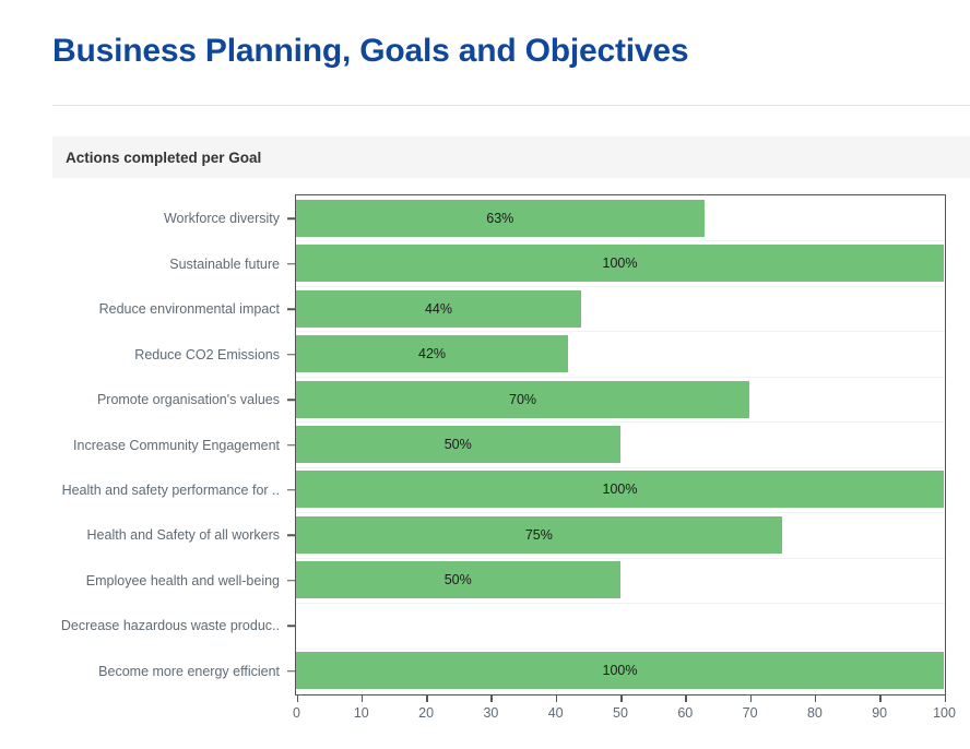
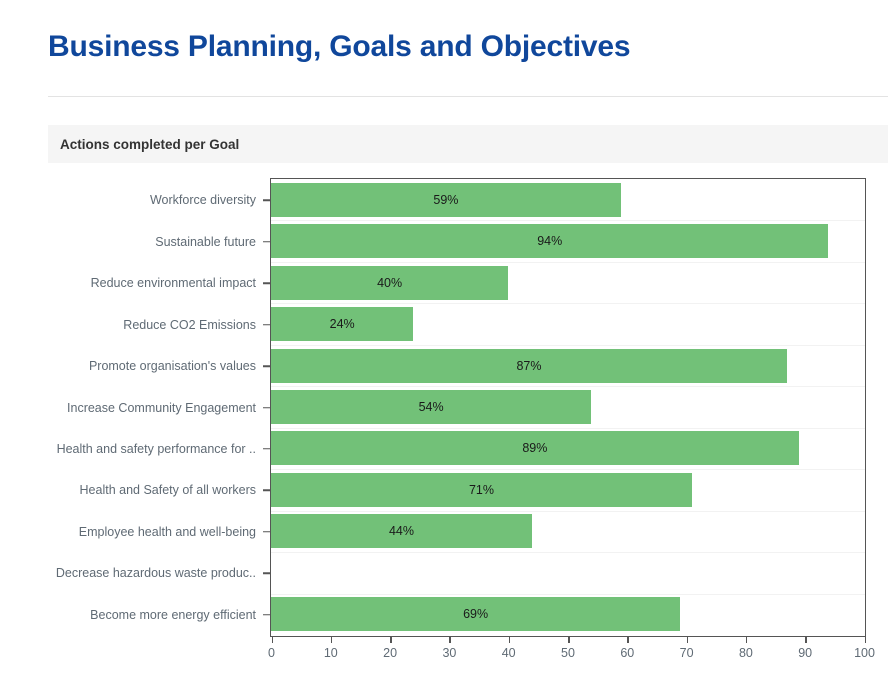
Workforce diversity: 63% -> 59%
Sustainable future: 100% -> 94%
Reduce environmental impact: 44% -> 40%
Reduce CO2 Emissions: 42% -> 24%
Promote organisation's values: 70% -> 87%
Increase Community Engagement: 50% -> 54%
Health and safety performance for ..: 100% -> 89%
Health and Safety of all workers: 75% -> 71%
Employee health and well-being: 50% -> 44%
Become more energy efficient: 100% -> 69%
